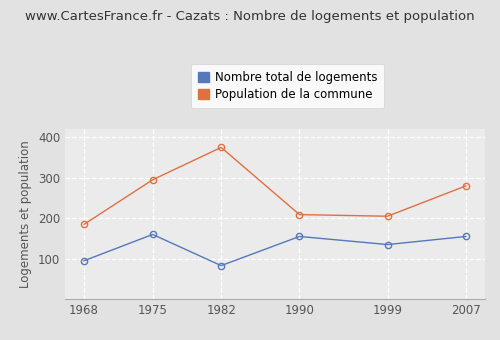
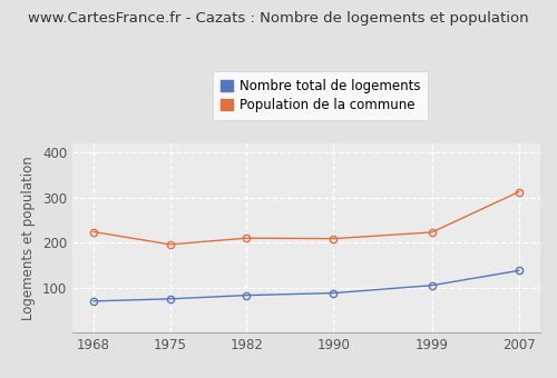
Nombre total de logements/1968: 95 -> 70
Population de la commune/1968: 185 -> 224
Nombre total de logements/1975: 160 -> 75
Population de la commune/1975: 295 -> 196
Population de la commune/1982: 375 -> 210
Nombre total de logements/1990: 155 -> 88
Nombre total de logements/1999: 135 -> 105
Population de la commune/1999: 205 -> 223
Nombre total de logements/2007: 155 -> 138
Population de la commune/2007: 280 -> 313
